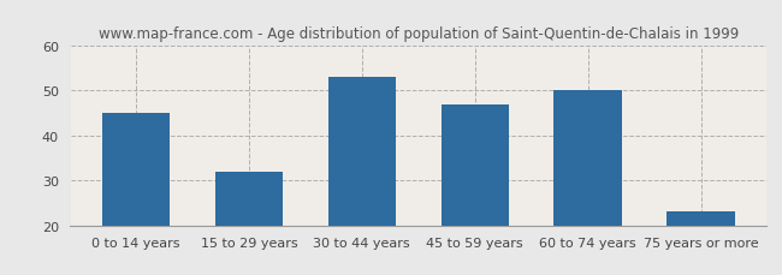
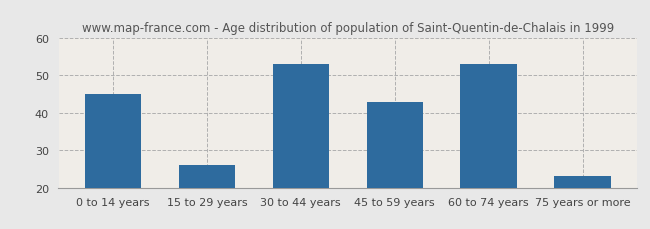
15 to 29 years: 32 -> 26
45 to 59 years: 47 -> 43
60 to 74 years: 50 -> 53
